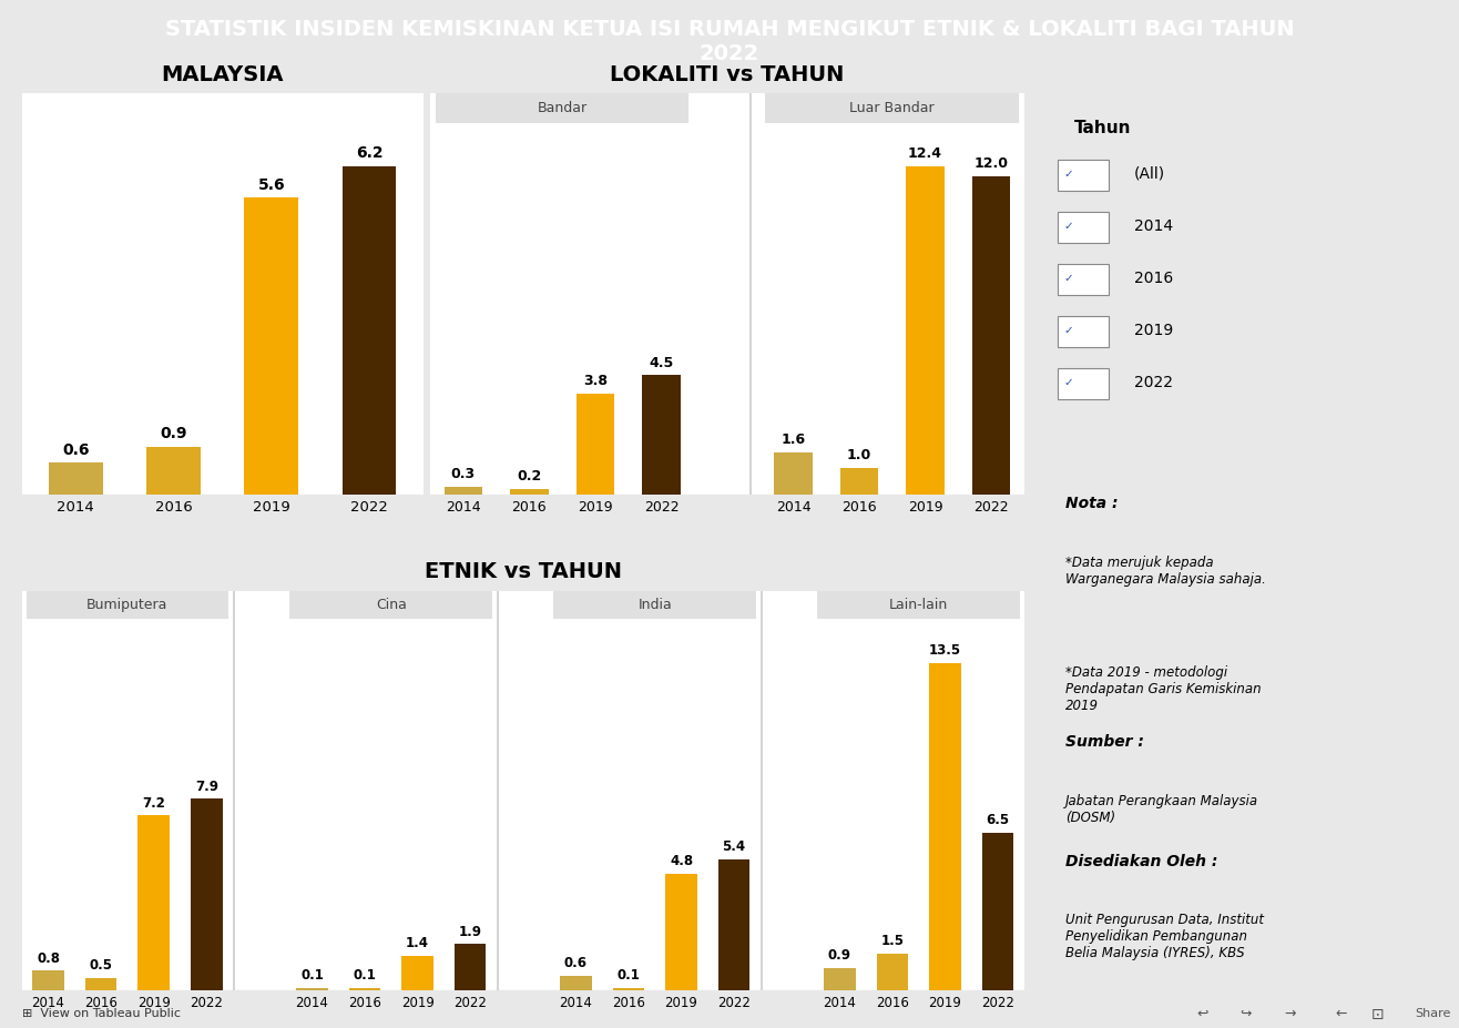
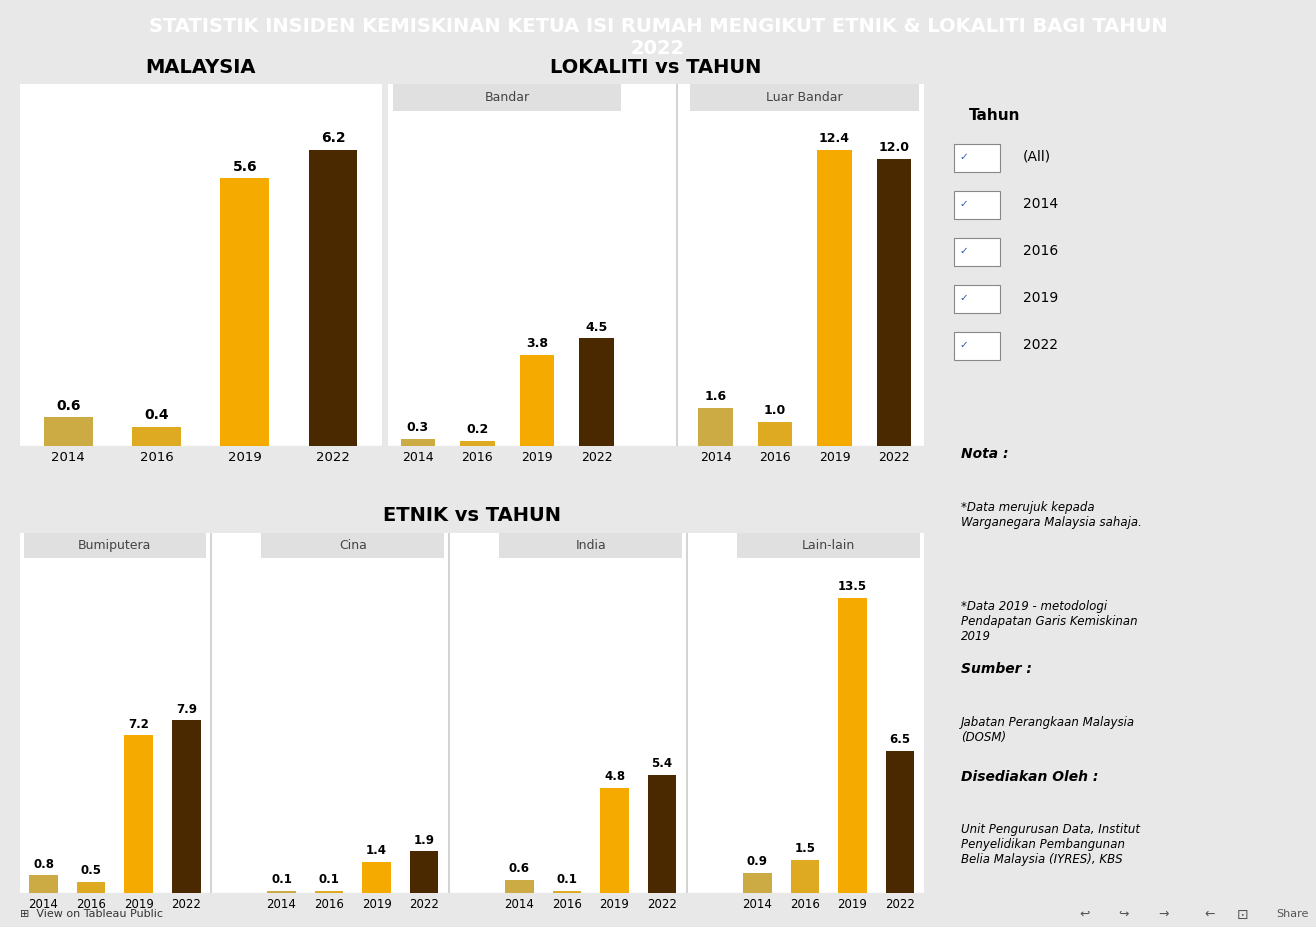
MALAYSIA/2016: 0.9 -> 0.4
